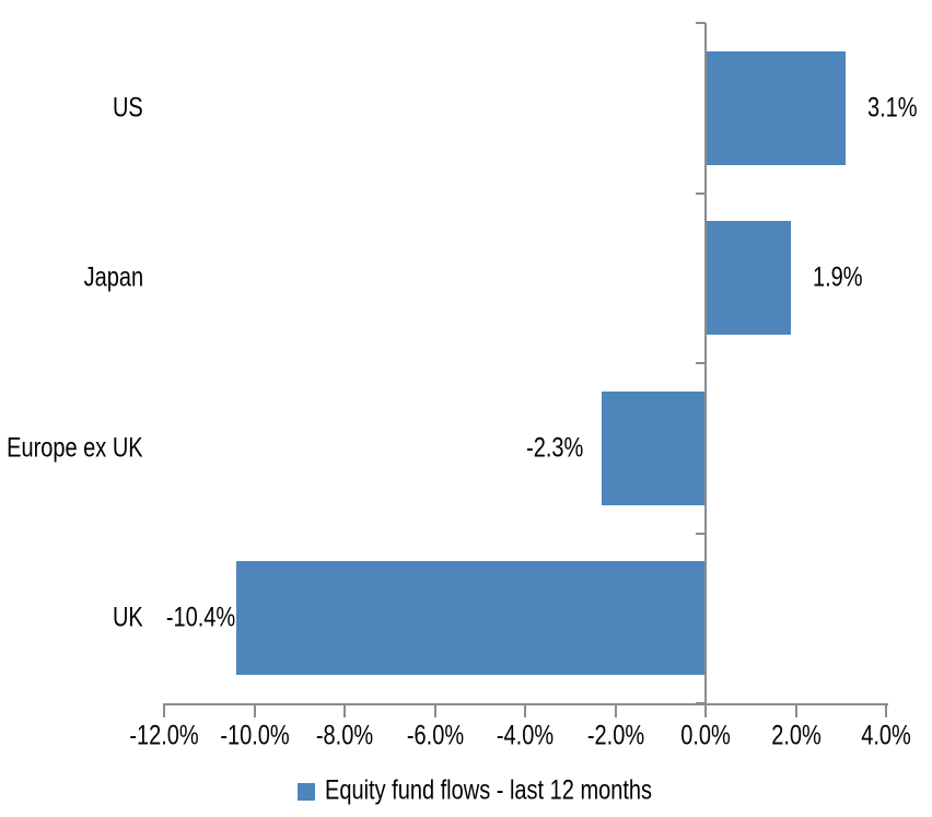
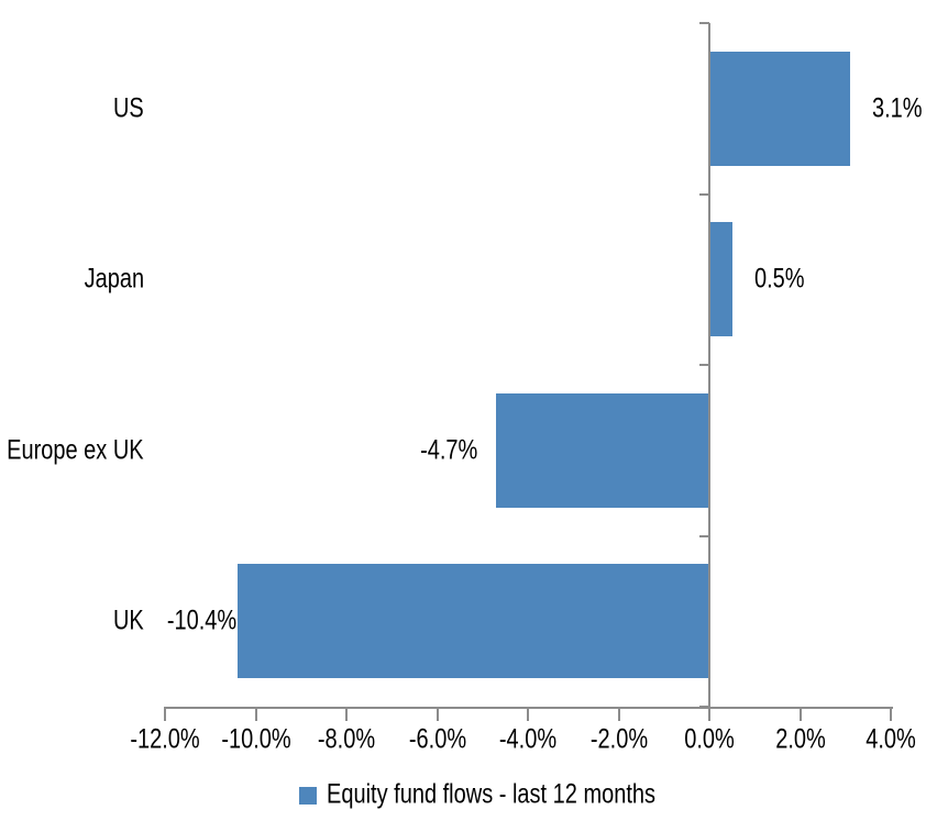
Japan: 1.9% -> 0.5%
Europe ex UK: -2.3% -> -4.7%
